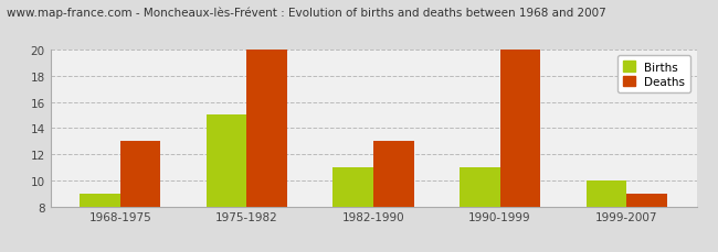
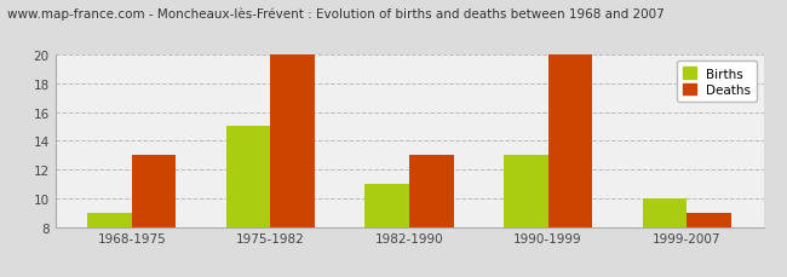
Births/1990-1999: 11 -> 13
